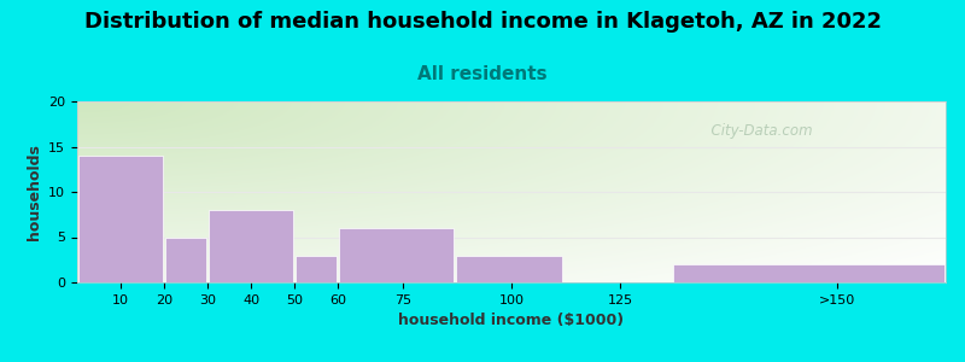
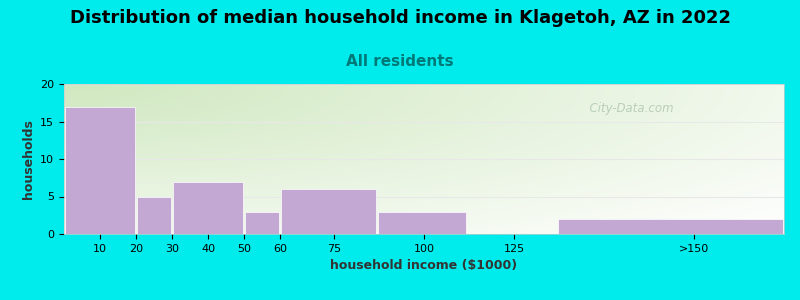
10: 14 -> 17
40: 8 -> 7
